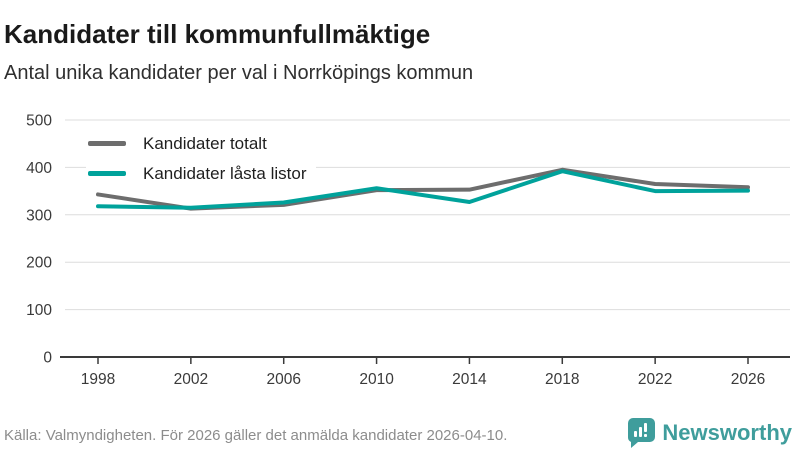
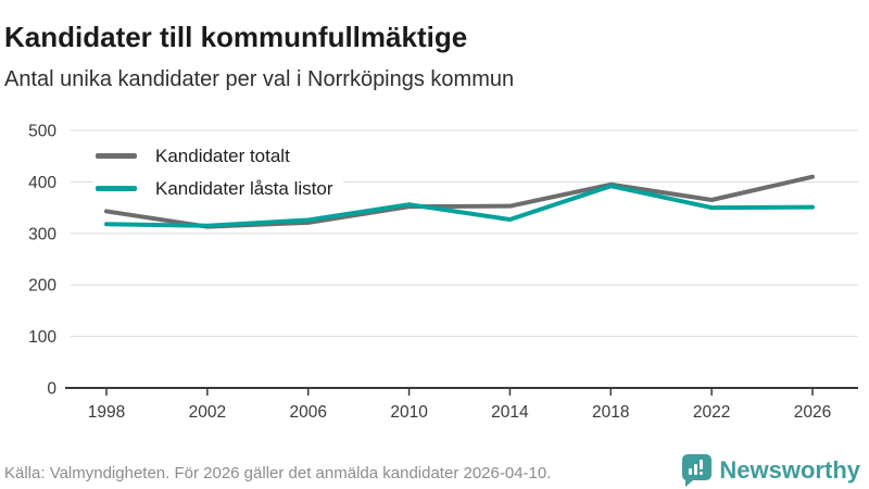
Kandidater totalt/2026: 360 -> 410
